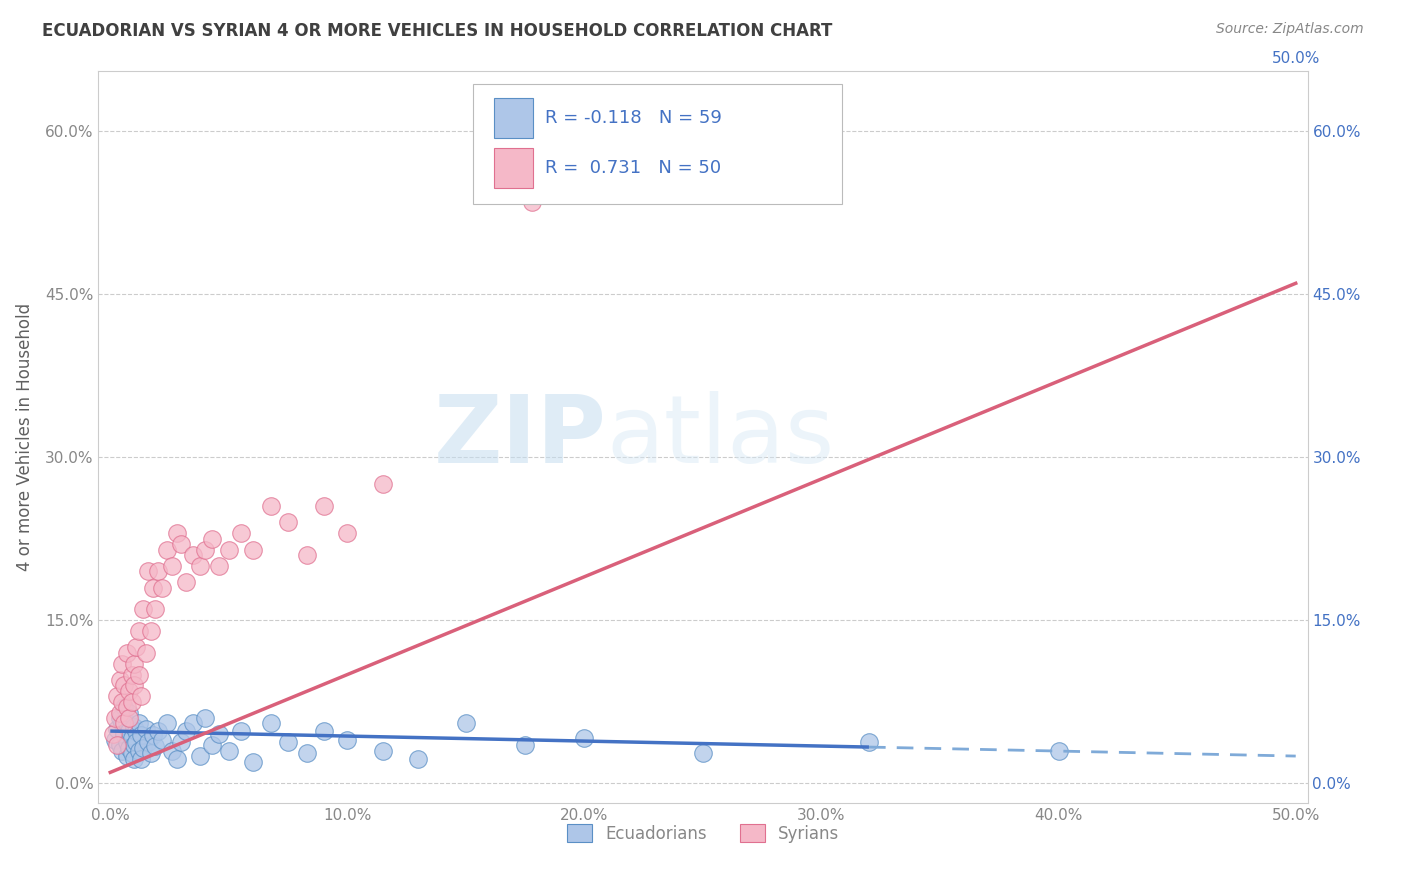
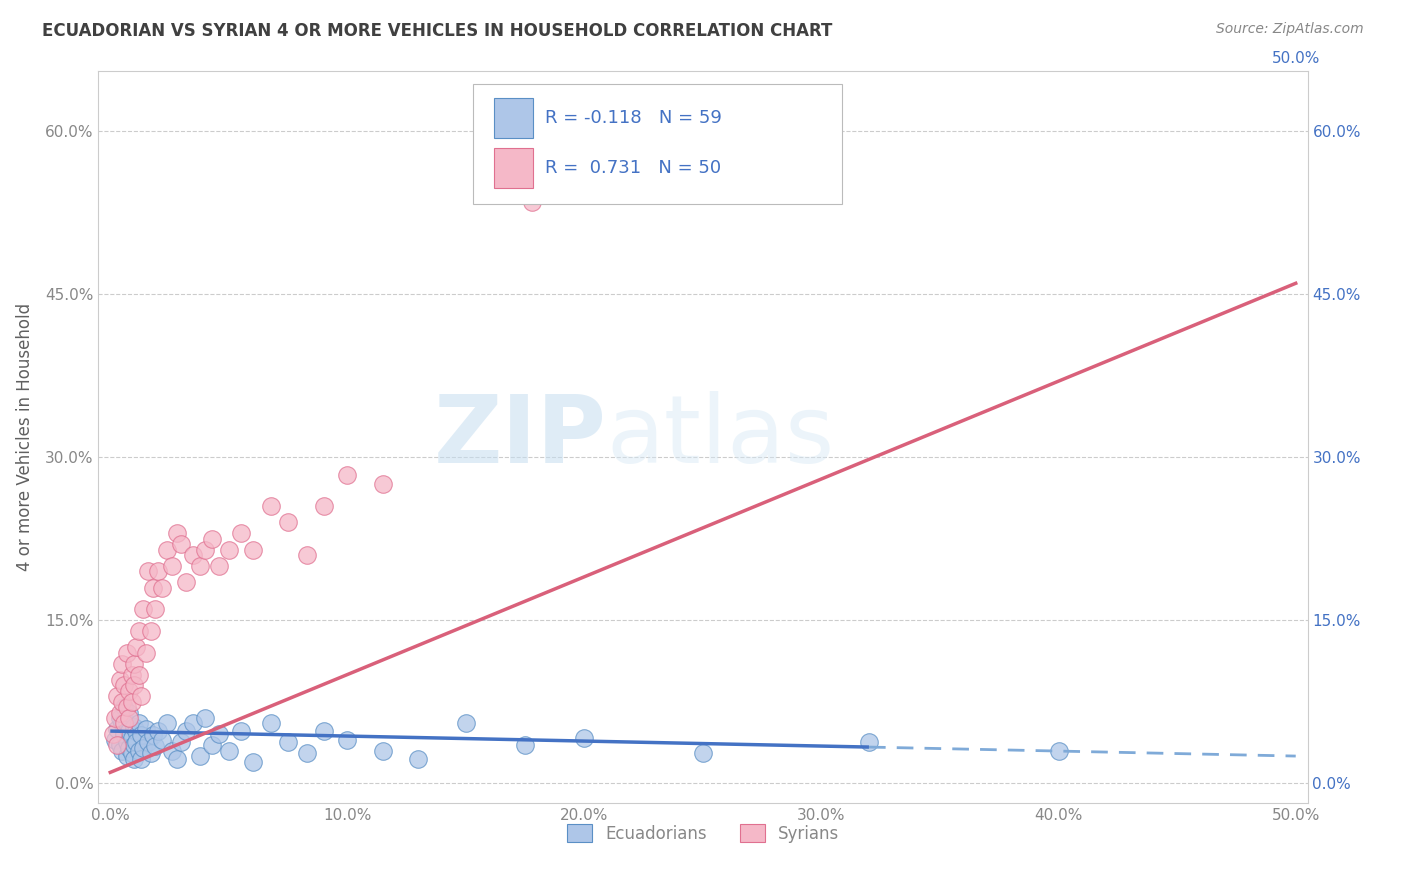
Syrians/10.0%: 23.0% -> 28.4%
